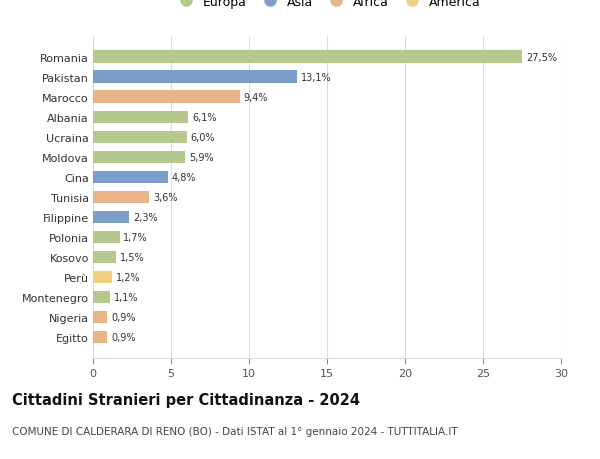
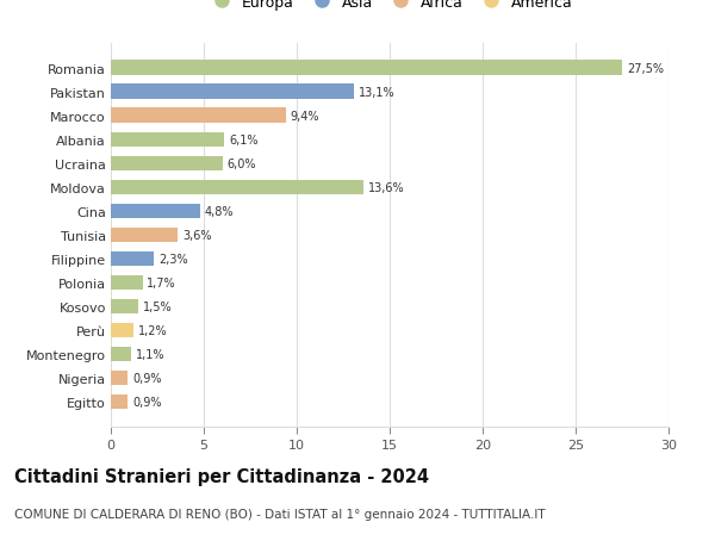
Moldova: 5,9% -> 13,6%
